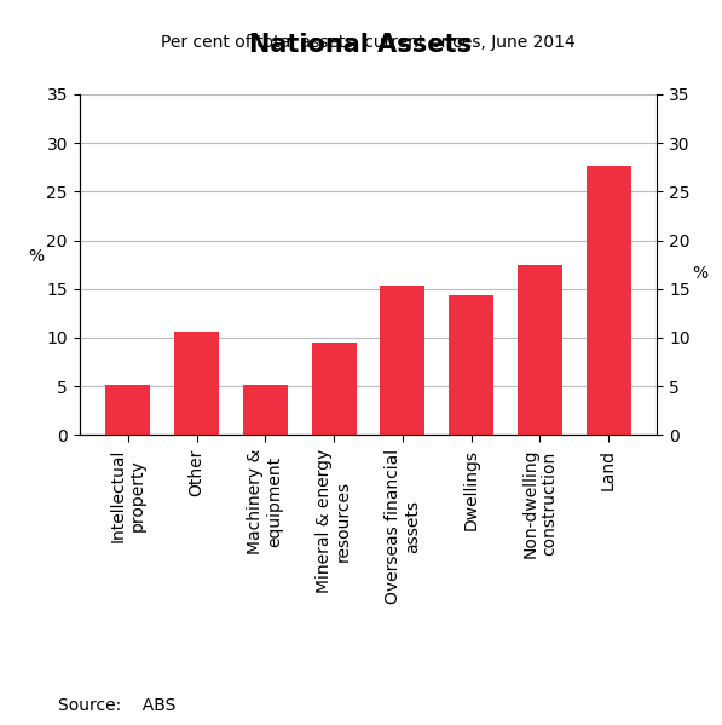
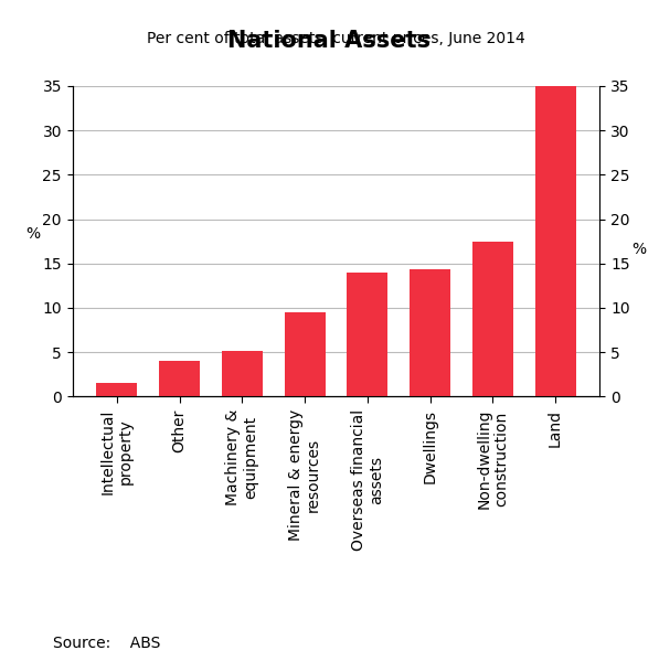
Intellectual property: 5.2 -> 1.5
Other: 10.6 -> 4.0
Overseas financial assets: 15.4 -> 14.0
Land: 27.6 -> 35.0
